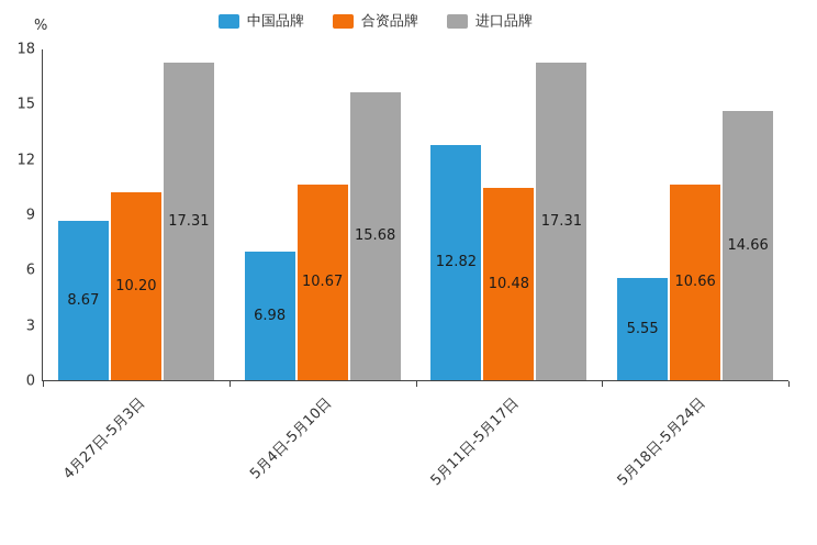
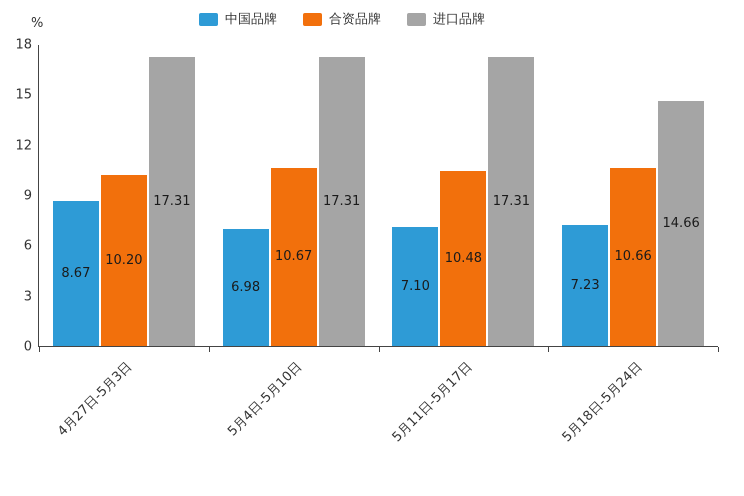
进口品牌/5月4日-5月10日: 15.68 -> 17.31
中国品牌/5月11日-5月17日: 12.82 -> 7.10
中国品牌/5月18日-5月24日: 5.55 -> 7.23
